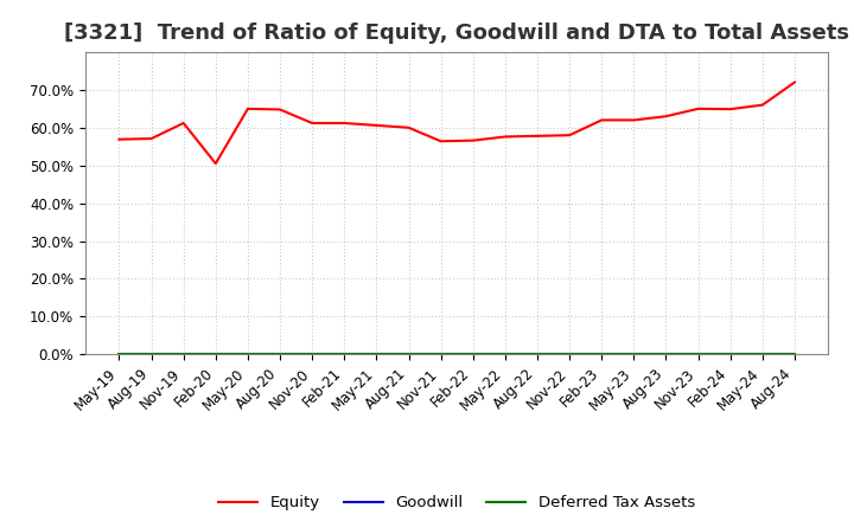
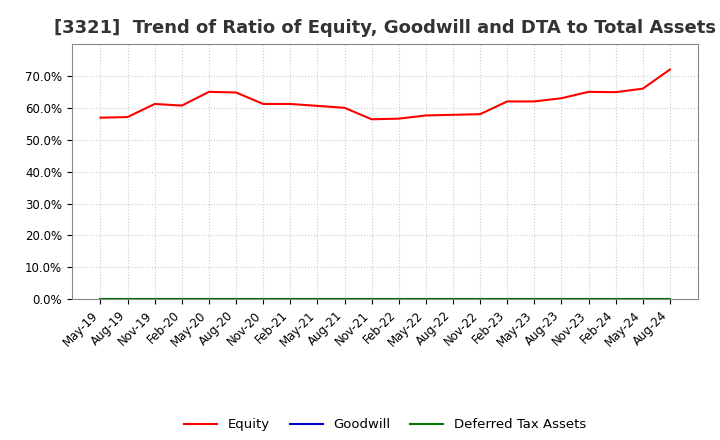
Equity/Feb-20: 50.5% -> 60.7%
